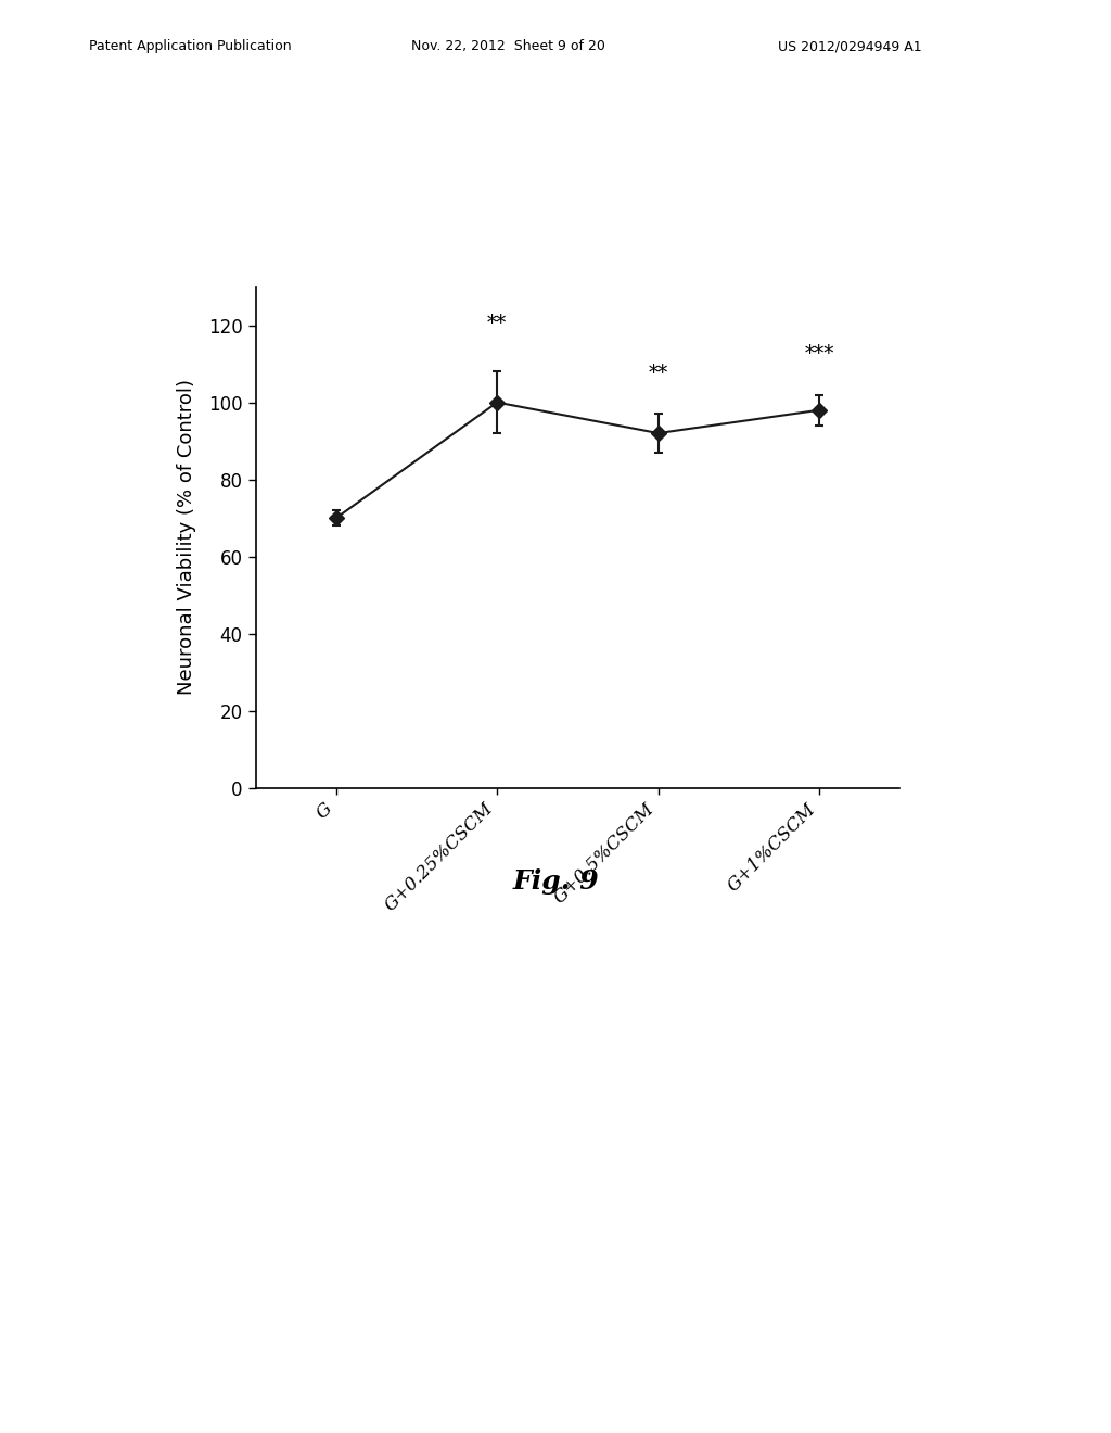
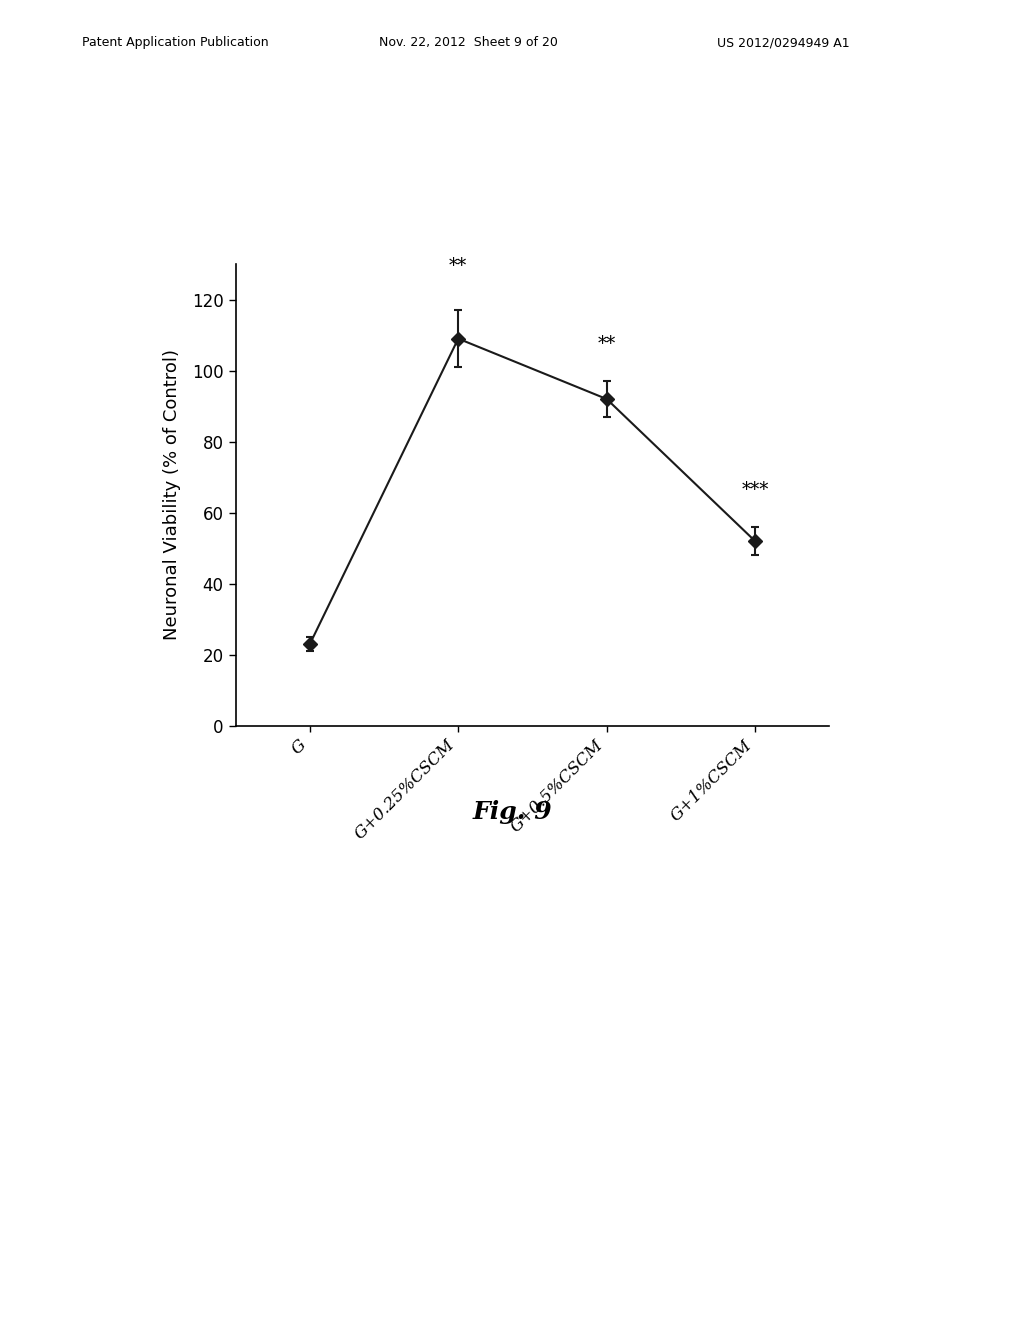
G: 70 -> 23
G+0.25%CSCM: 100 -> 109
G+1%CSCM: 98 -> 52
